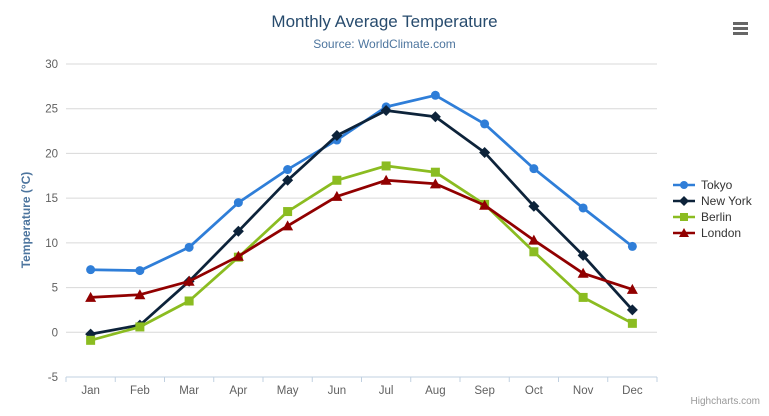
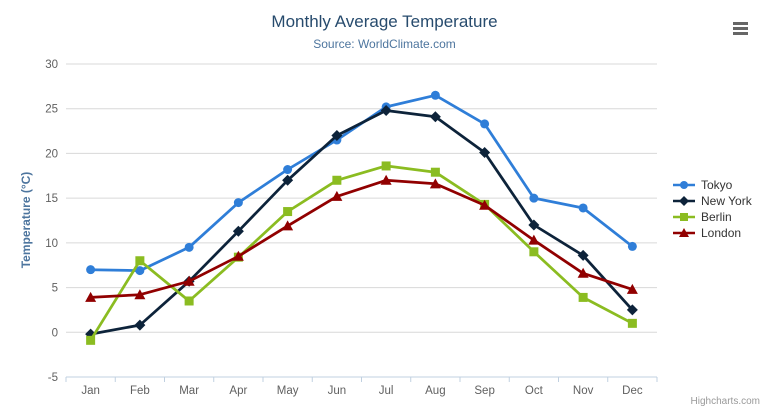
Berlin/Feb: 1 -> 8
Tokyo/Oct: 18 -> 15
New York/Oct: 14 -> 12
